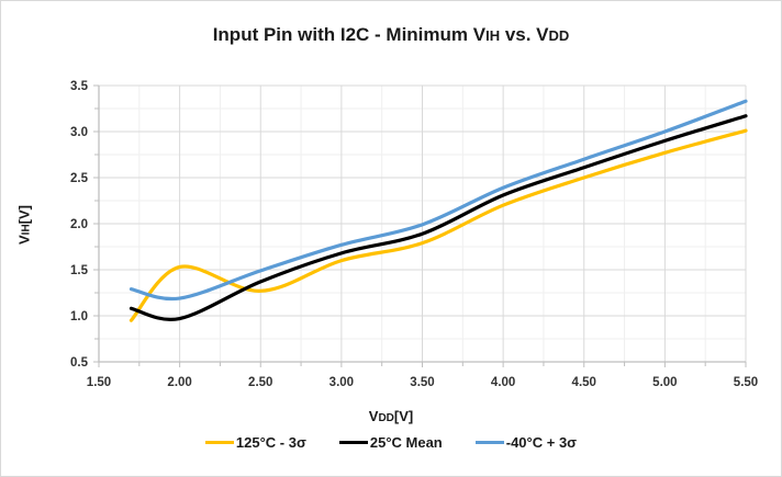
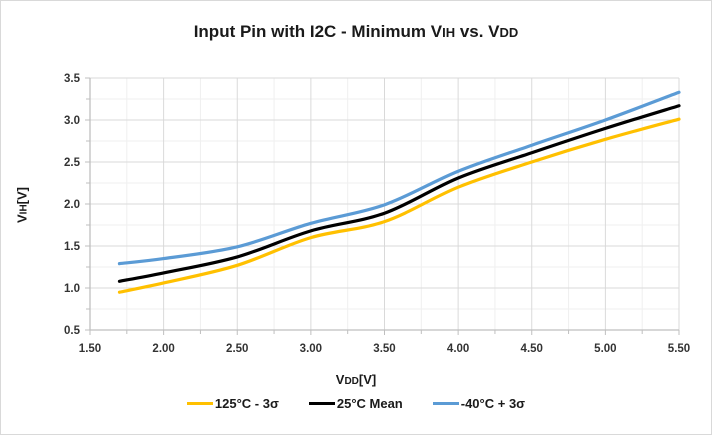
125°C - 3σ/2.0: 1.53 -> 1.06
25°C Mean/2.0: 0.97 -> 1.18
-40°C + 3σ/2.0: 1.19 -> 1.35
